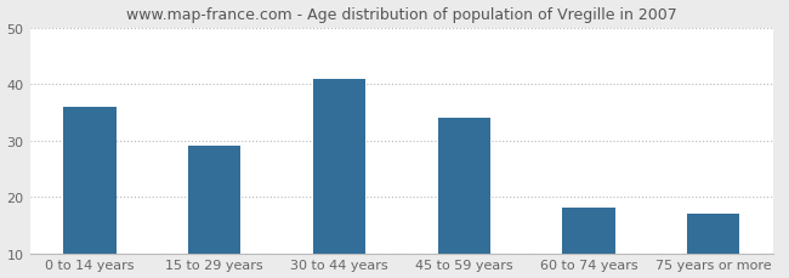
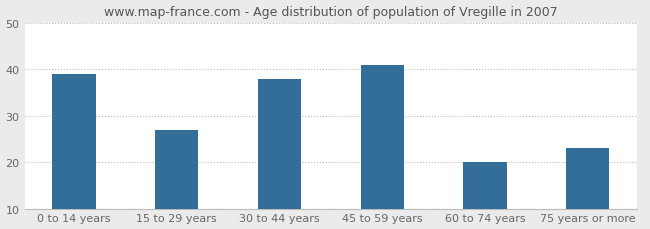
0 to 14 years: 36 -> 39
15 to 29 years: 29 -> 27
30 to 44 years: 41 -> 38
45 to 59 years: 34 -> 41
60 to 74 years: 18 -> 20
75 years or more: 17 -> 23
